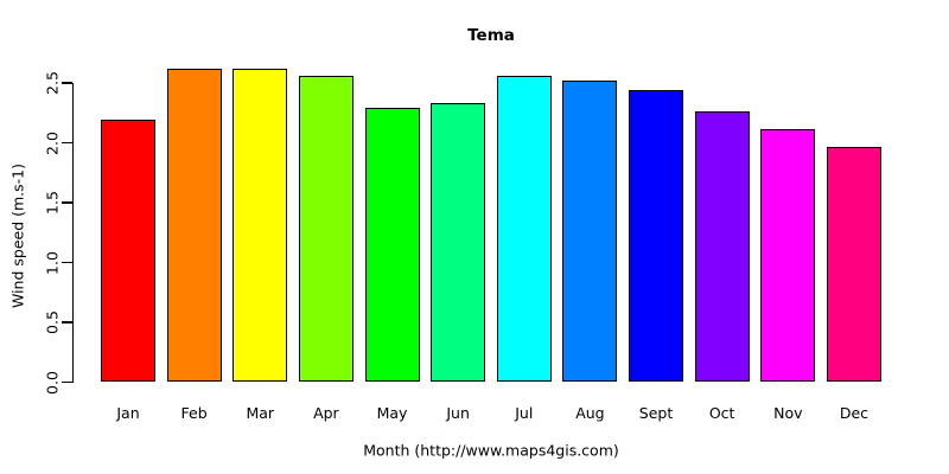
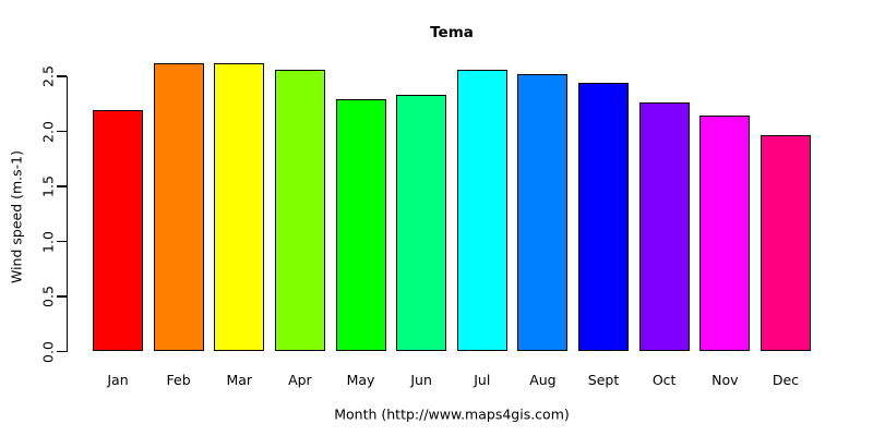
Nov: 2.11 -> 2.14
